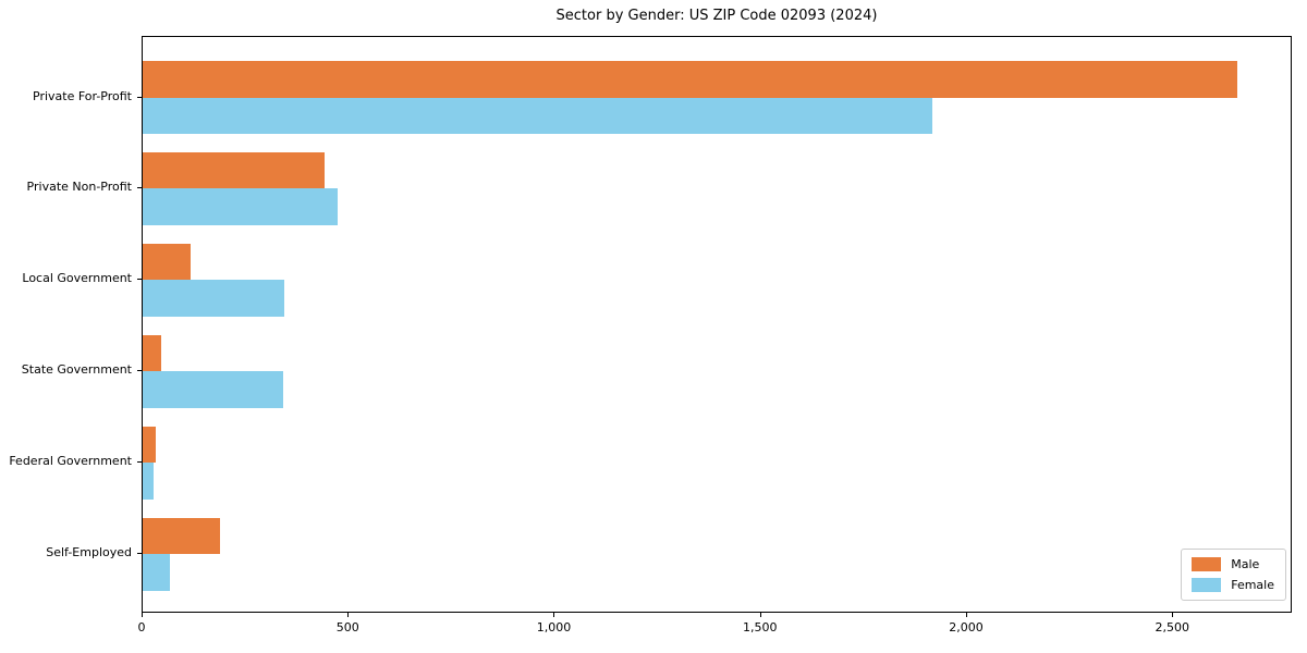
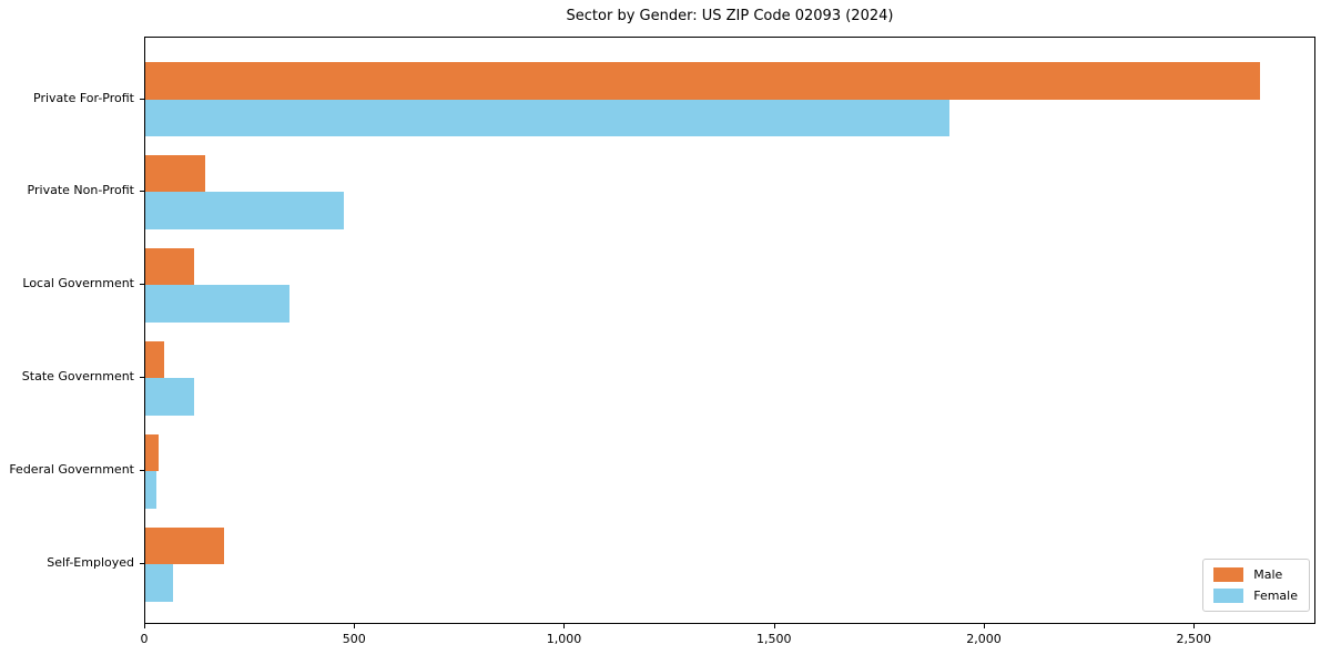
Male/Private Non-Profit: 440 -> 140
Female/State Government: 340 -> 120
